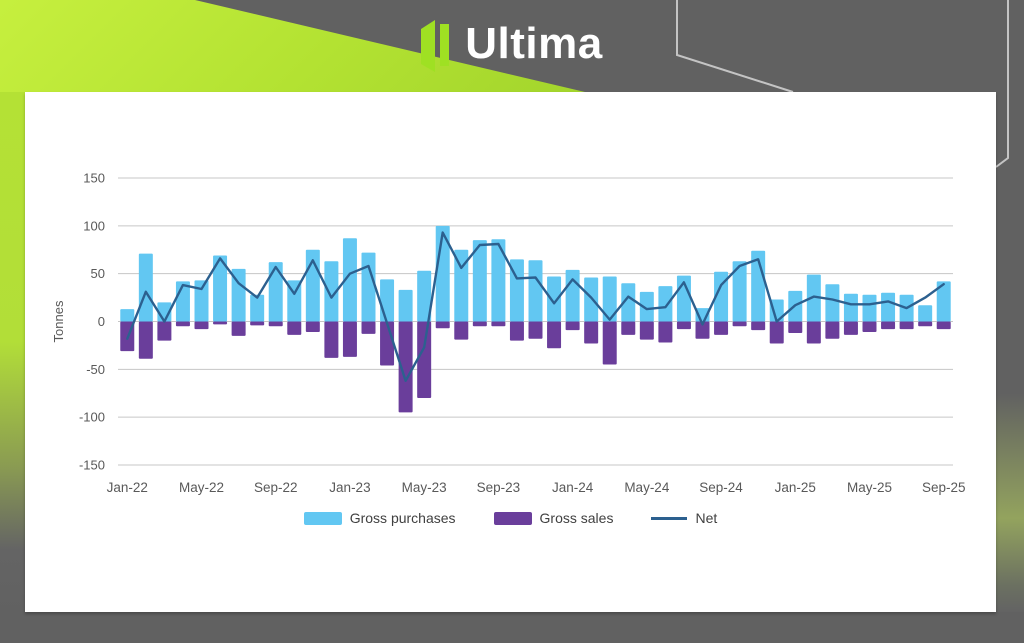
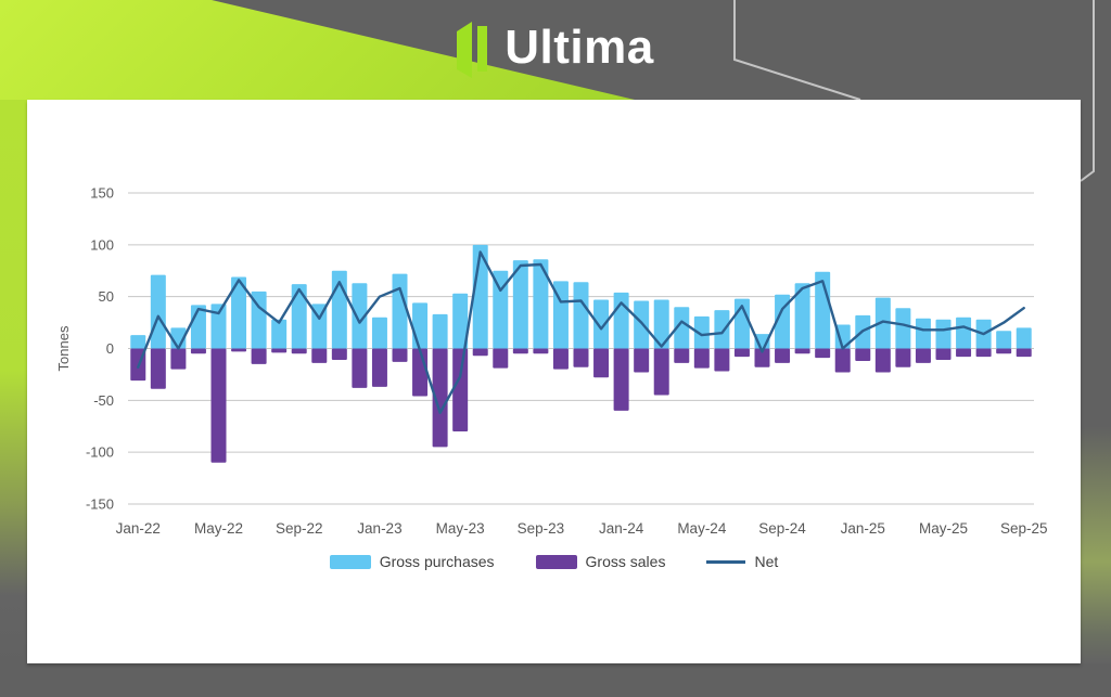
Gross sales/May-22: -10 -> -110
Gross purchases/Jan-23: 90 -> 30
Gross sales/Jan-24: -10 -> -60
Gross purchases/Sep-25: 40 -> 20
